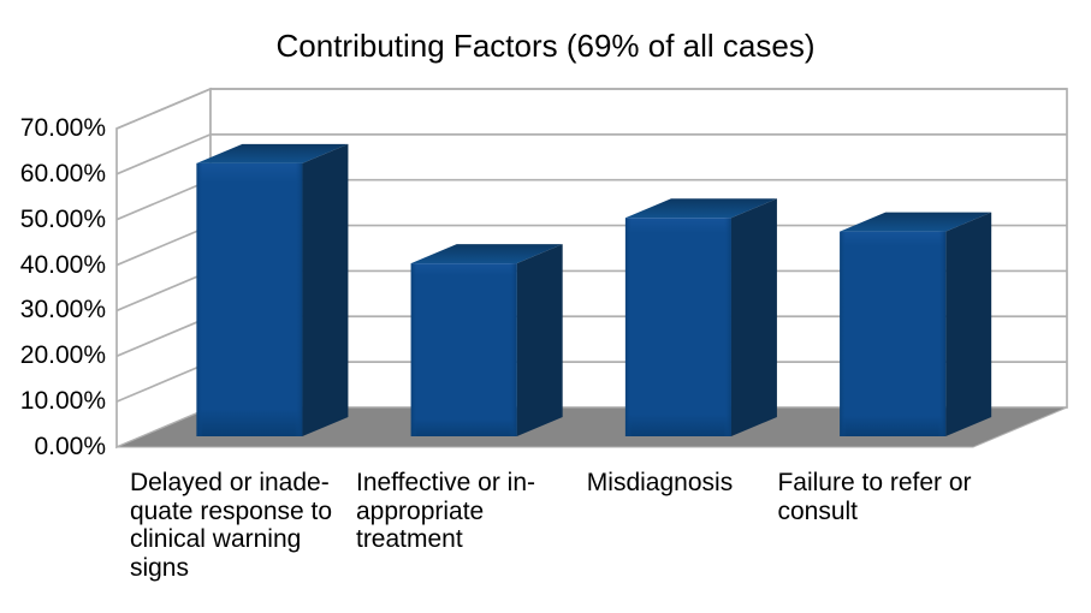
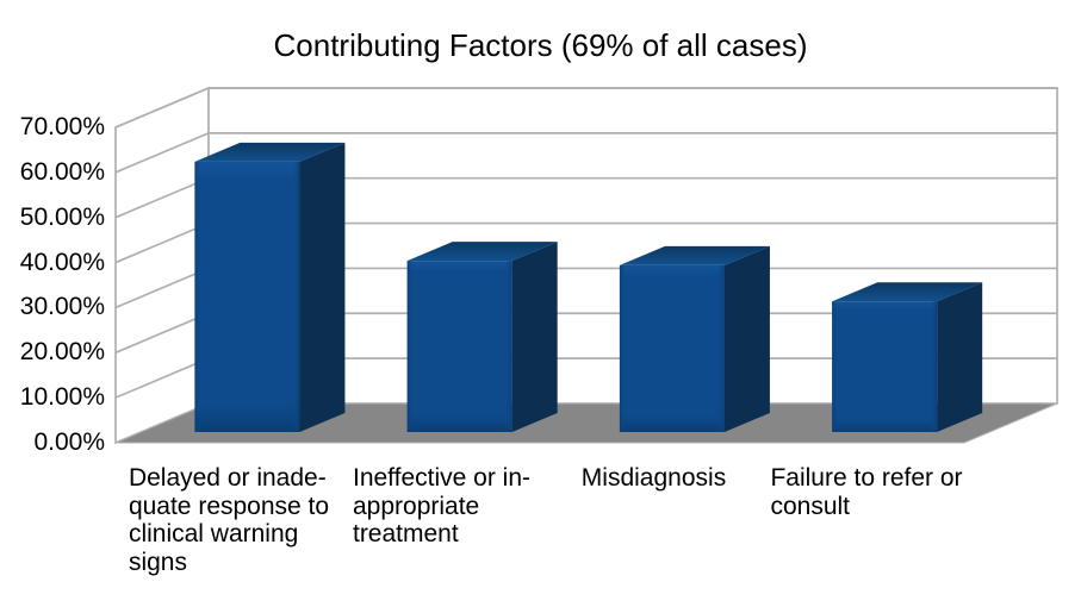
Misdiagnosis: 48% -> 37%
Failure to refer or consult: 45% -> 29%
